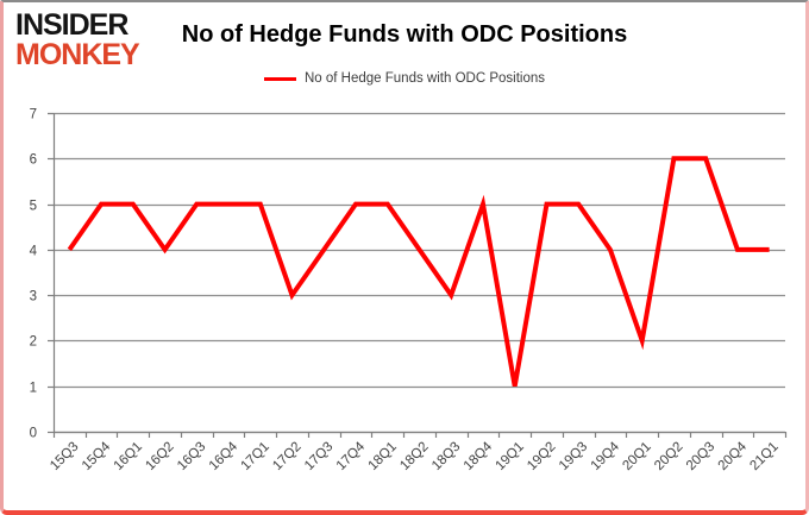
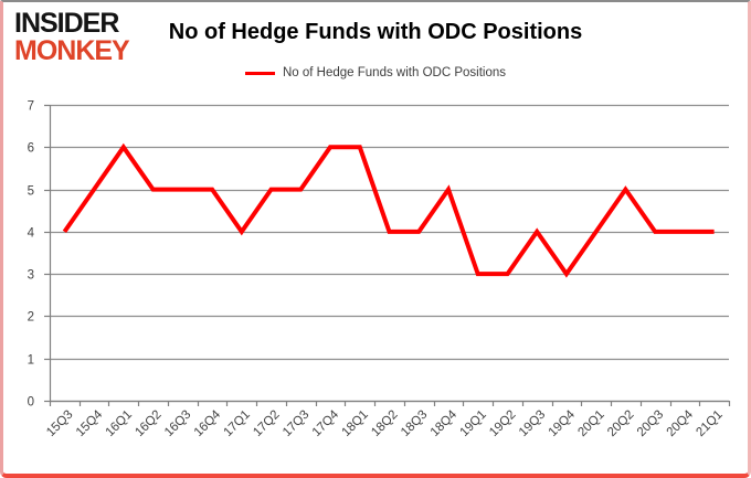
16Q1: 5 -> 6
16Q2: 4 -> 5
17Q1: 5 -> 4
17Q2: 3 -> 5
17Q3: 4 -> 5
17Q4: 5 -> 6
18Q1: 5 -> 6
18Q3: 3 -> 4
19Q1: 1 -> 3
19Q2: 5 -> 3
19Q3: 5 -> 4
19Q4: 4 -> 3
20Q1: 2 -> 4
20Q2: 6 -> 5
20Q3: 6 -> 4
